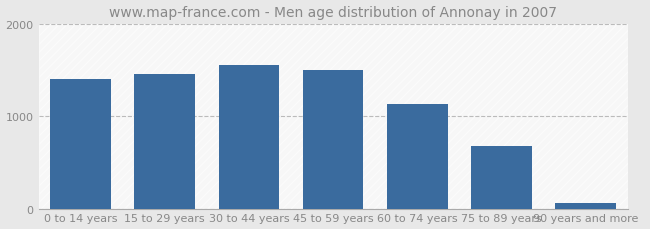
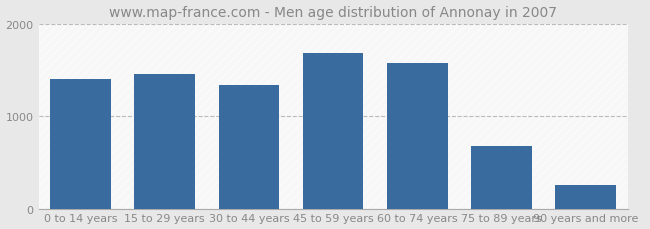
30 to 44 years: 1560 -> 1340
45 to 59 years: 1500 -> 1680
60 to 74 years: 1130 -> 1580
90 years and more: 60 -> 260
